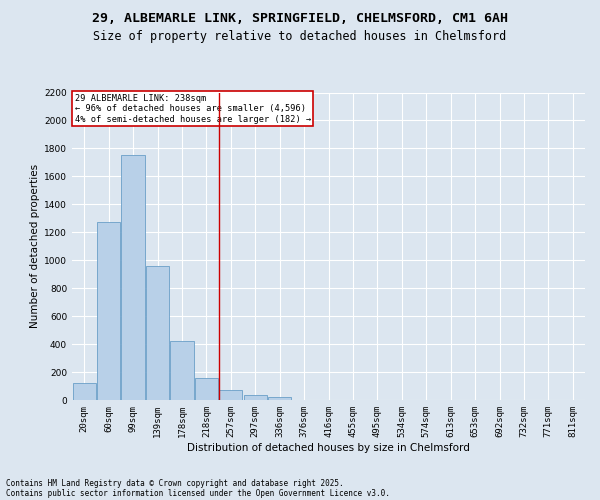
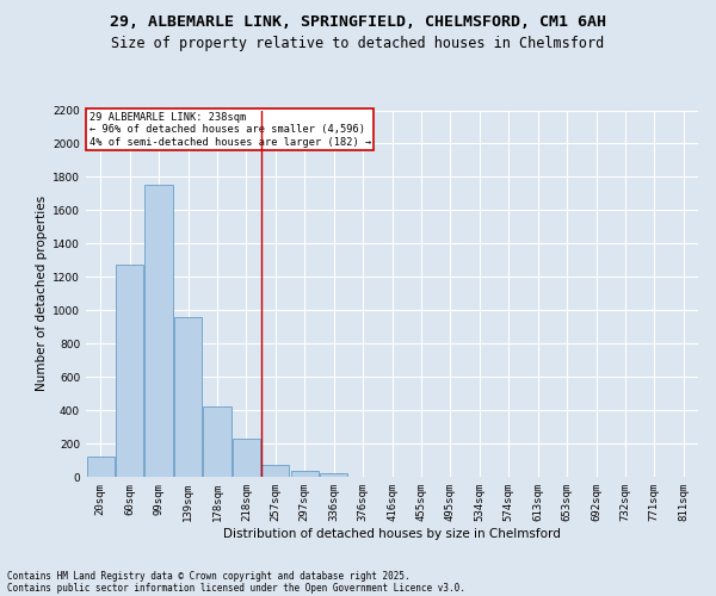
218sqm: 160 -> 230
